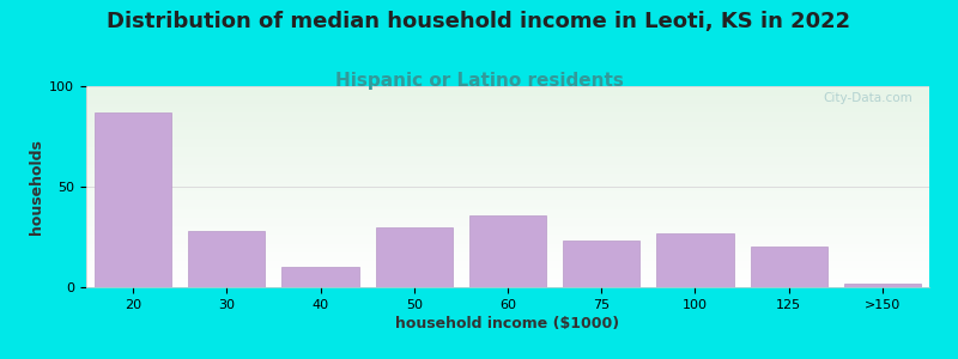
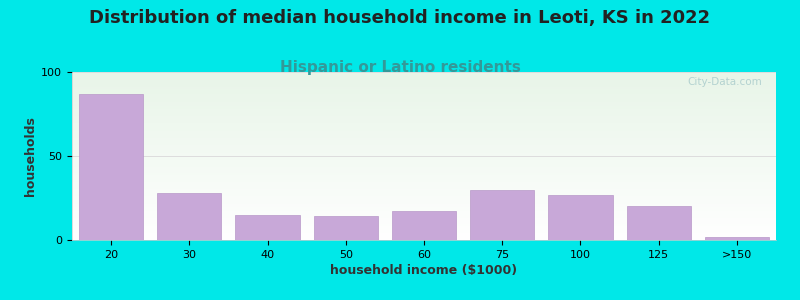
40: 10 -> 15
50: 30 -> 14
60: 36 -> 17
75: 23 -> 30
